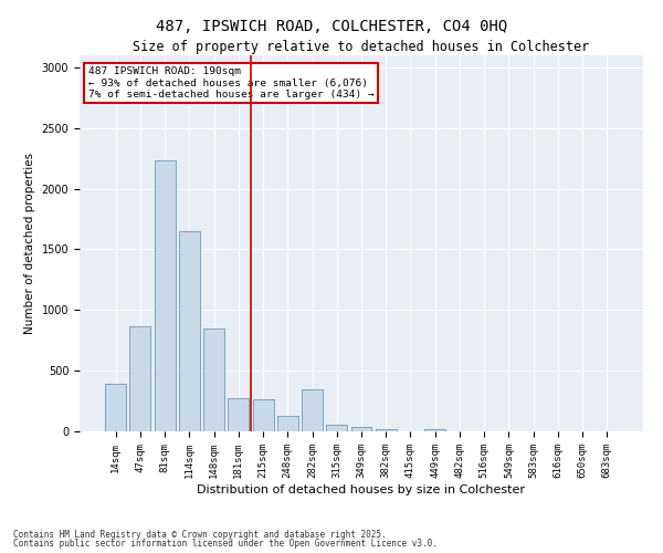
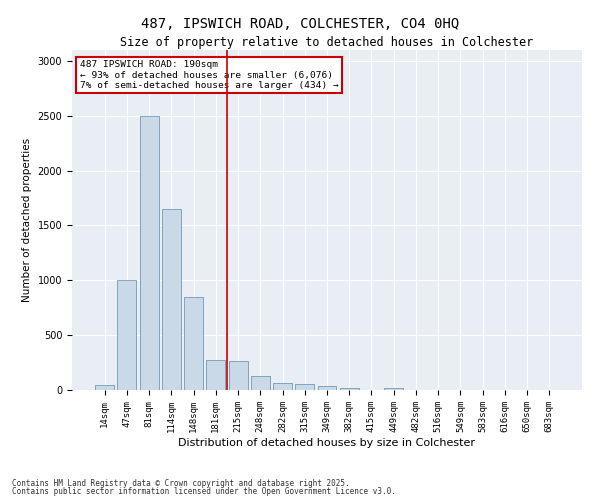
14sqm: 390 -> 50
47sqm: 870 -> 1000
81sqm: 2230 -> 2500
282sqm: 350 -> 60
